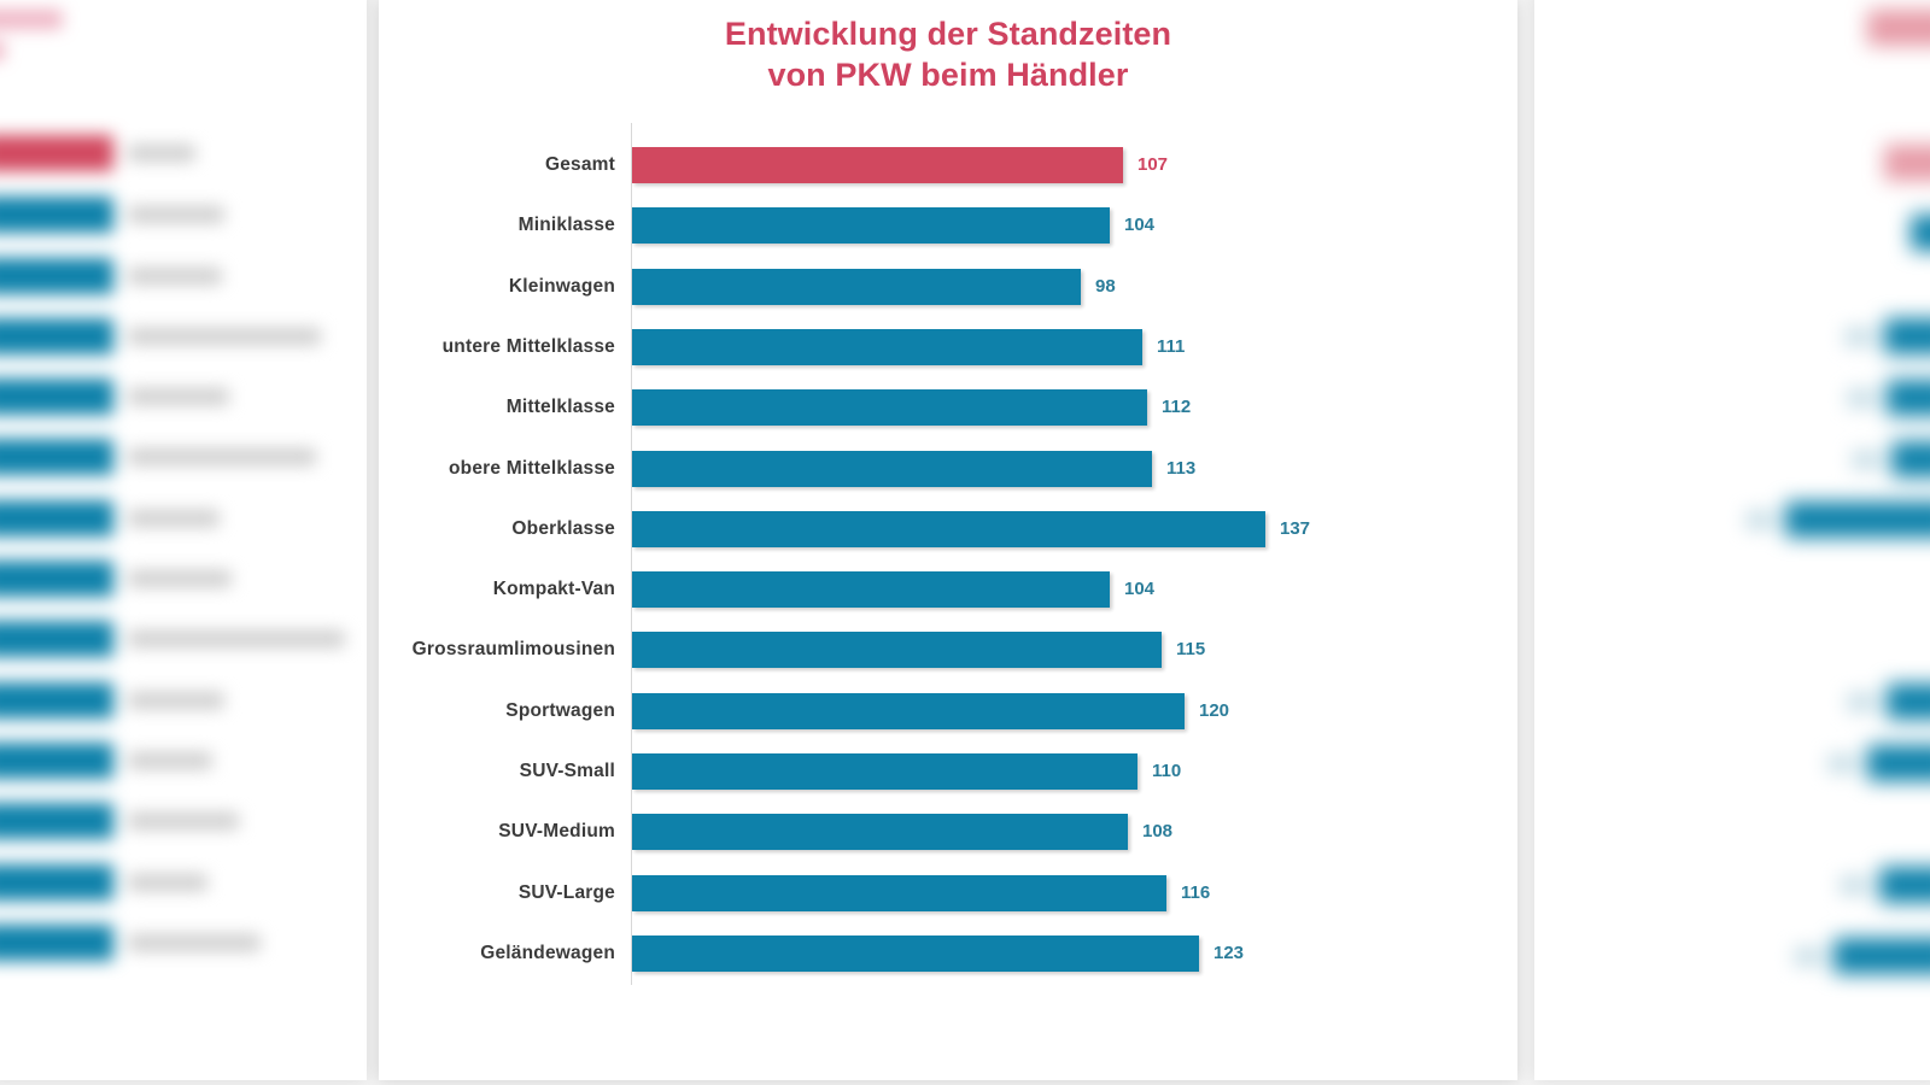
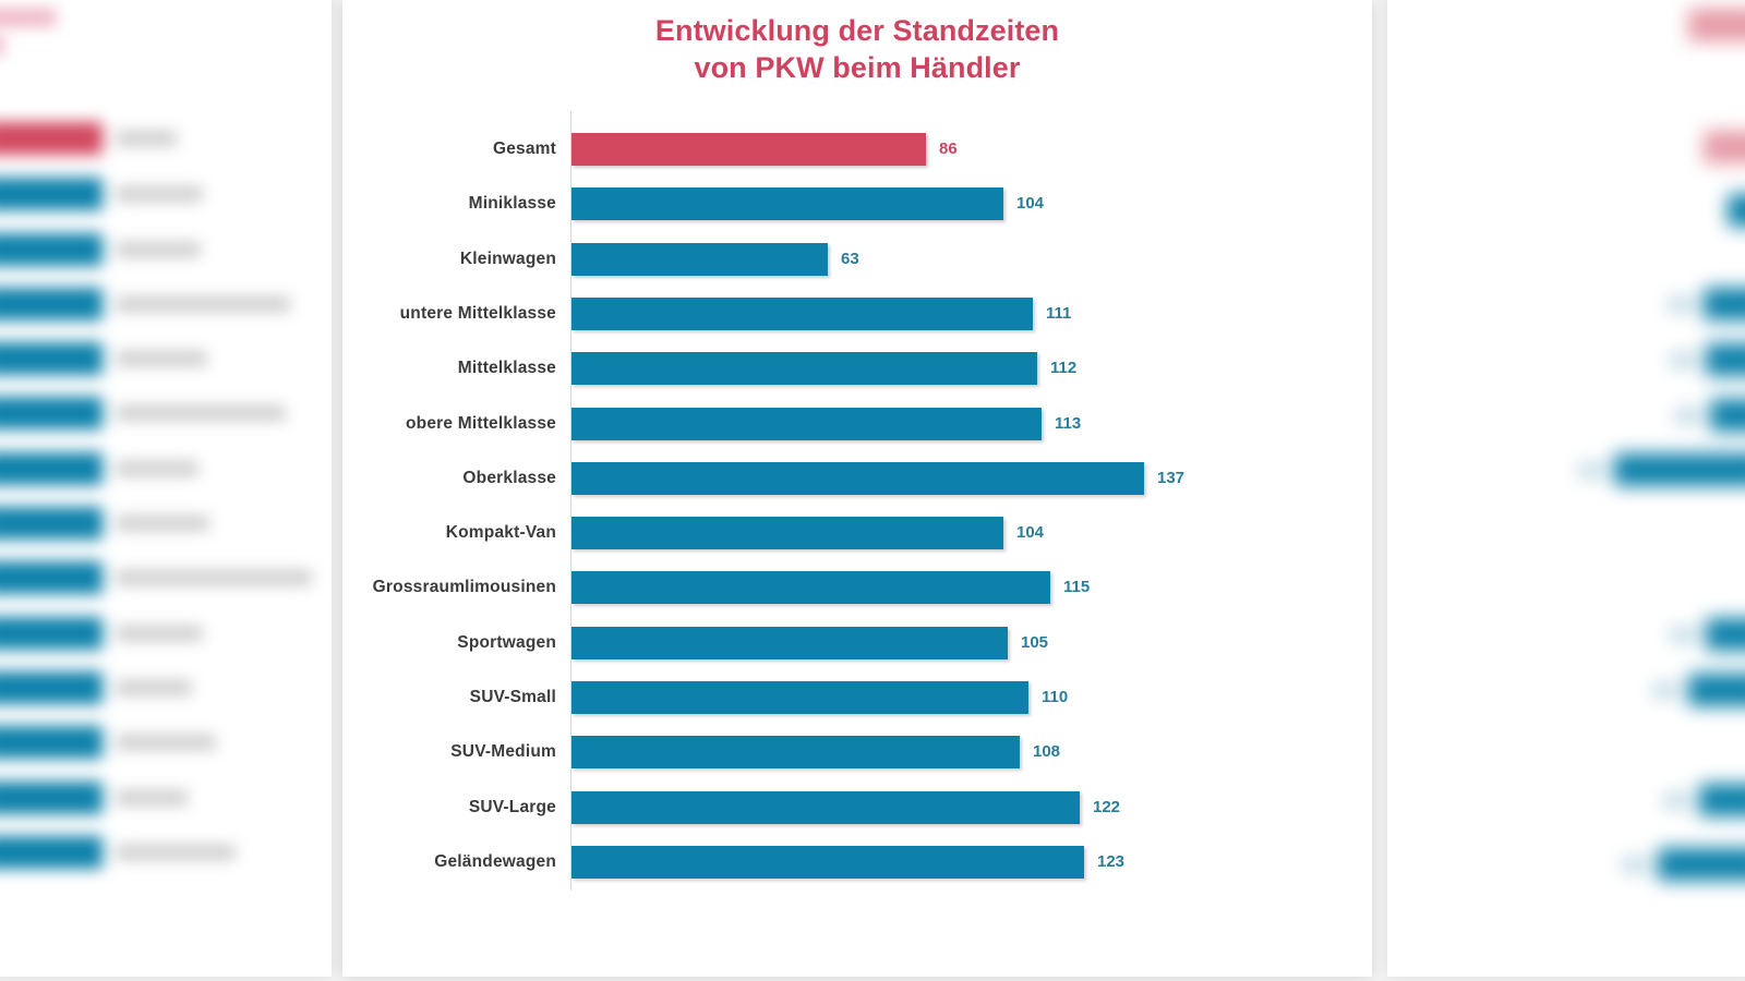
Gesamt: 107 -> 86
Kleinwagen: 98 -> 63
Sportwagen: 120 -> 105
SUV-Large: 116 -> 122
